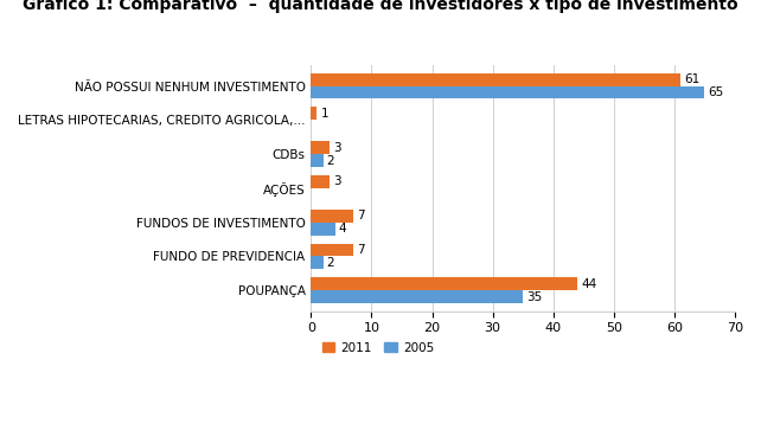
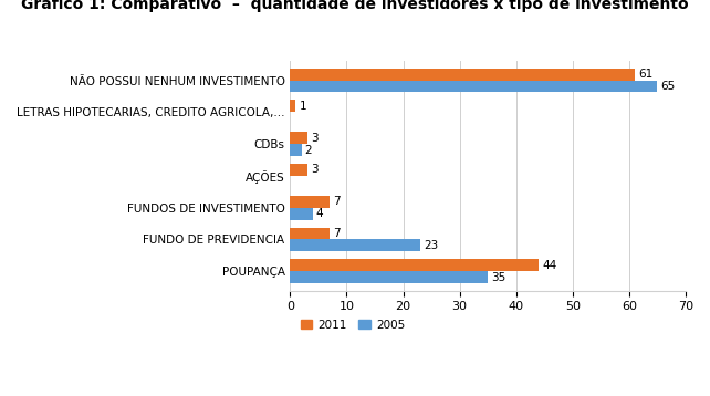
2005/FUNDO DE PREVIDENCIA: 2 -> 23
